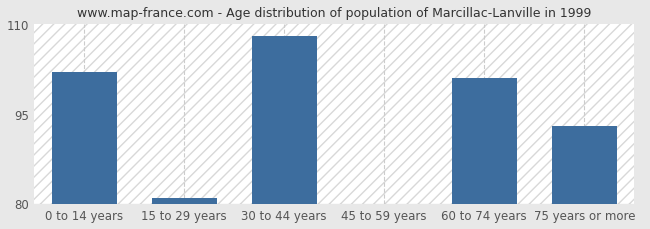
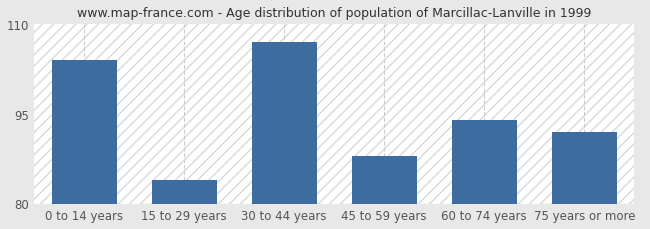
0 to 14 years: 102 -> 104
15 to 29 years: 81 -> 84
30 to 44 years: 108 -> 107
45 to 59 years: 80 -> 88
60 to 74 years: 101 -> 94
75 years or more: 93 -> 92
